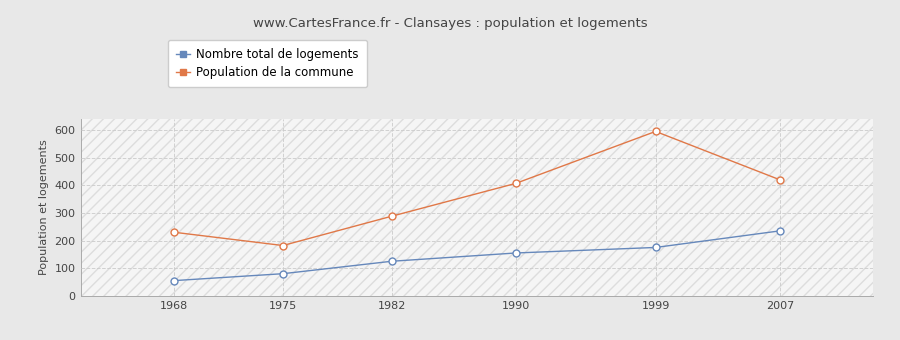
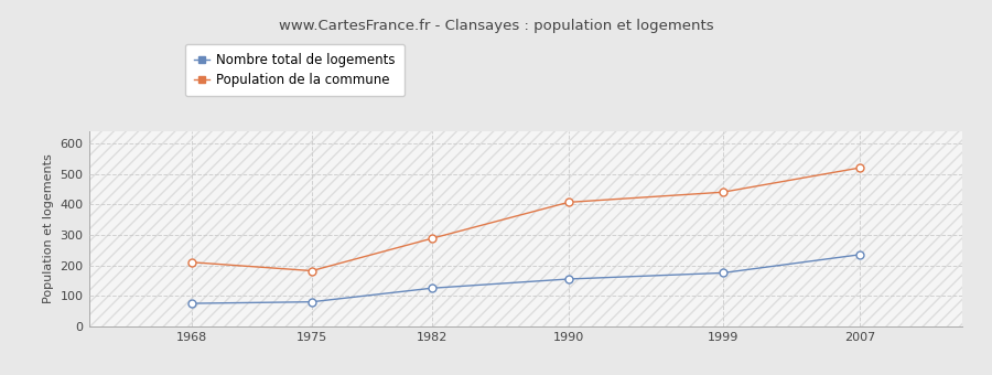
Nombre total de logements/1968: 55 -> 75
Population de la commune/1968: 230 -> 210
Population de la commune/1999: 595 -> 440
Population de la commune/2007: 420 -> 520
